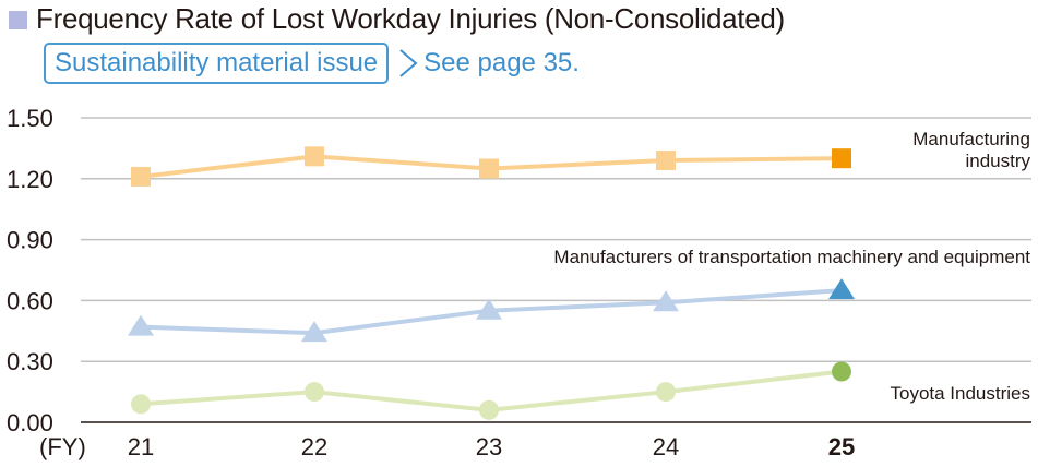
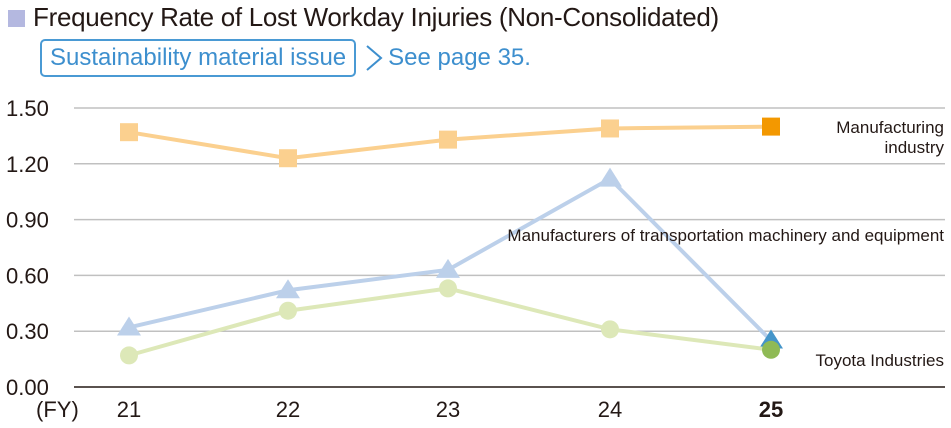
Manufacturing industry/21: 1.21 -> 1.37
Manufacturers of transportation machinery and equipment/21: 0.47 -> 0.32
Toyota Industries/21: 0.09 -> 0.17
Manufacturing industry/22: 1.31 -> 1.23
Manufacturers of transportation machinery and equipment/22: 0.44 -> 0.52
Toyota Industries/22: 0.15 -> 0.41
Manufacturing industry/23: 1.25 -> 1.33
Manufacturers of transportation machinery and equipment/23: 0.55 -> 0.63
Toyota Industries/23: 0.06 -> 0.53
Manufacturing industry/24: 1.29 -> 1.39
Manufacturers of transportation machinery and equipment/24: 0.59 -> 1.12
Toyota Industries/24: 0.15 -> 0.31
Manufacturing industry/25: 1.30 -> 1.40
Manufacturers of transportation machinery and equipment/25: 0.65 -> 0.25
Toyota Industries/25: 0.25 -> 0.20
